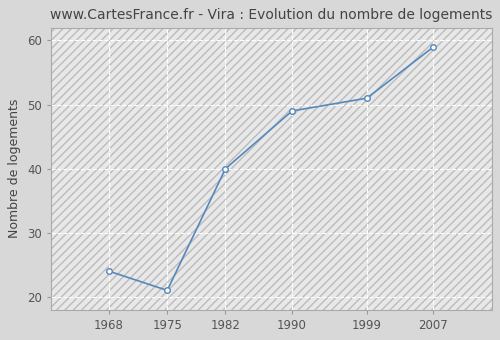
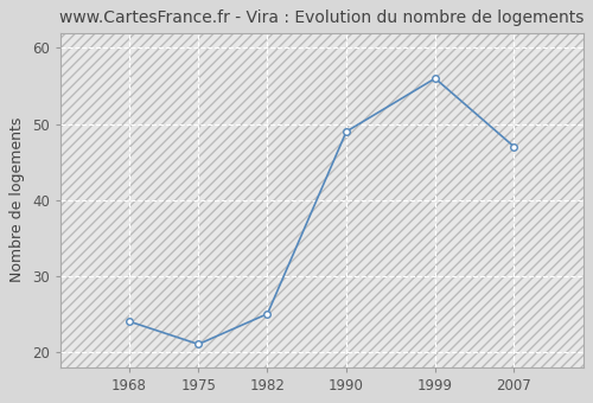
1982: 40 -> 25
1999: 51 -> 56
2007: 59 -> 47
